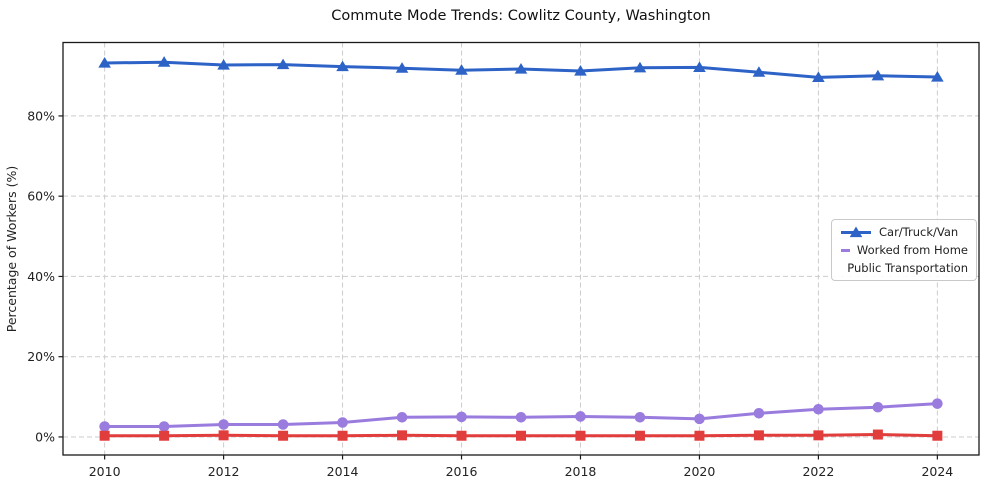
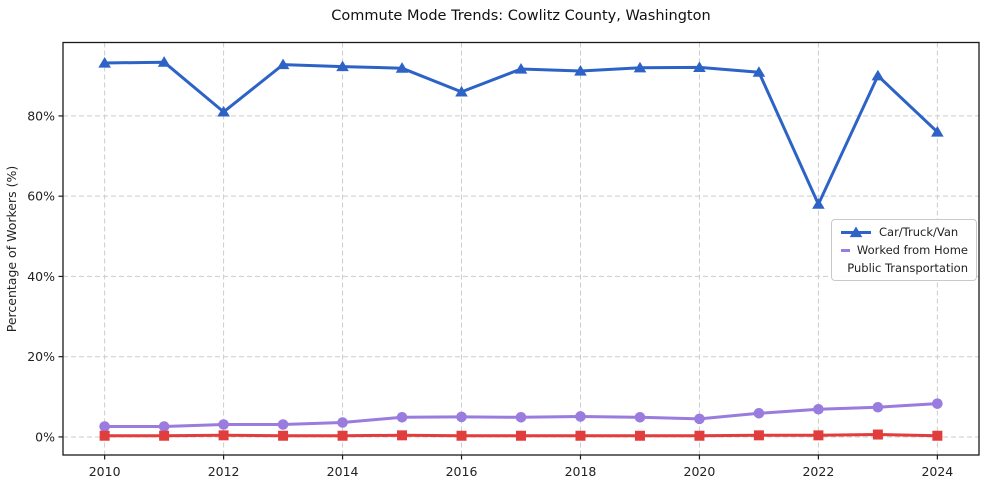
Car/Truck/Van/2012: 93% -> 81%
Car/Truck/Van/2016: 91% -> 86%
Car/Truck/Van/2022: 90% -> 58%
Car/Truck/Van/2024: 90% -> 76%
